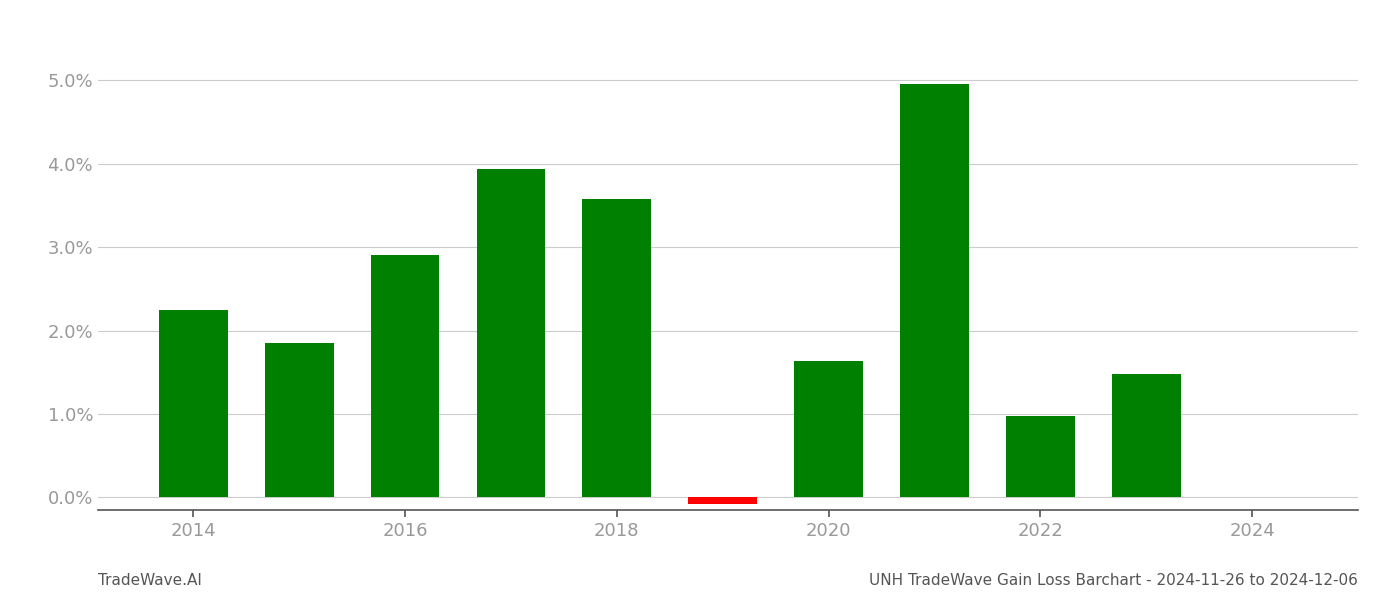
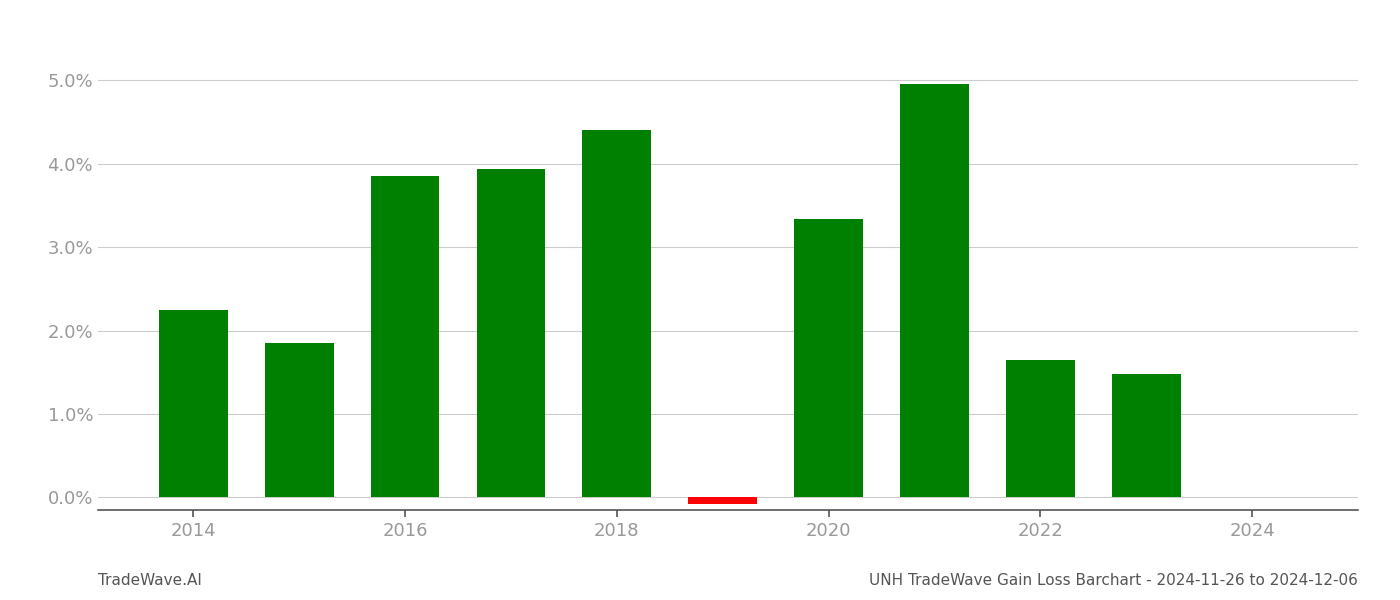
2016: 2.90% -> 3.85%
2018: 3.58% -> 4.40%
2020: 1.64% -> 3.33%
2022: 0.98% -> 1.65%
